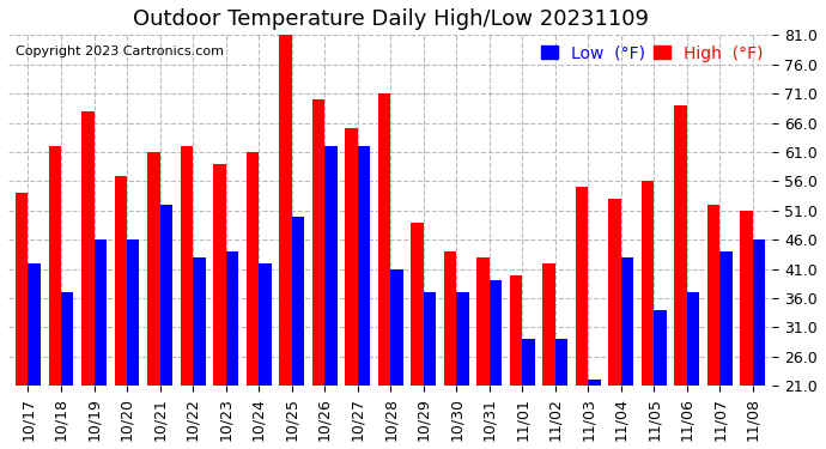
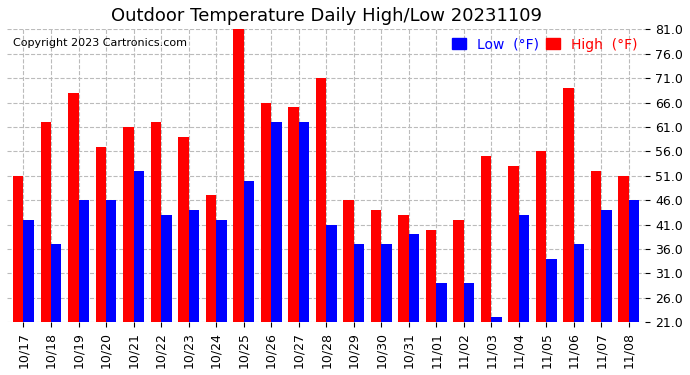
High (°F)/10/17: 54 -> 51
High (°F)/10/24: 61 -> 47
High (°F)/10/26: 70 -> 66
High (°F)/10/29: 49 -> 46
